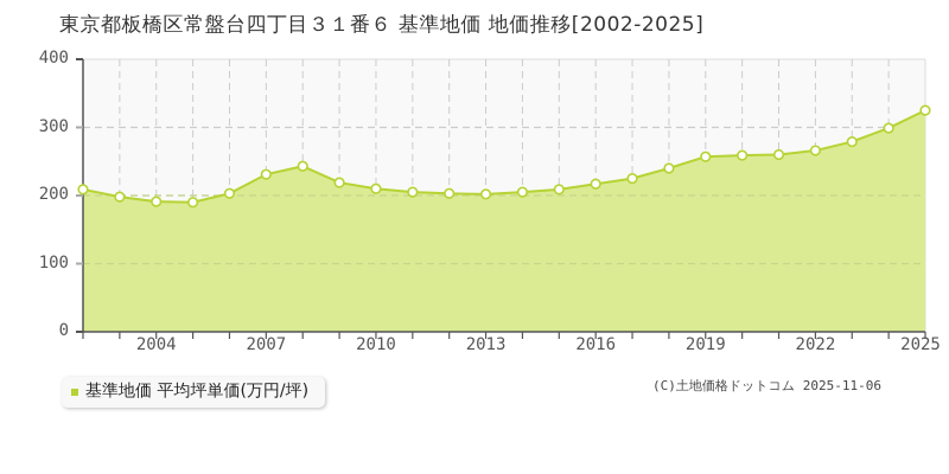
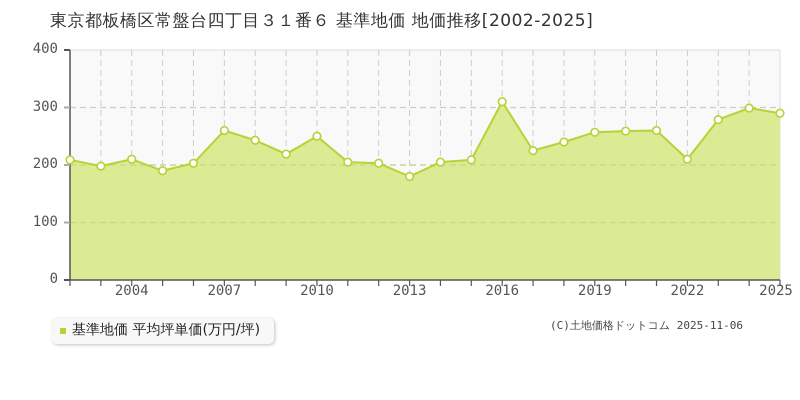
2004: 190 -> 210
2007: 230 -> 260
2010: 210 -> 250
2013: 200 -> 180
2016: 220 -> 310
2022: 270 -> 210
2025: 320 -> 290
